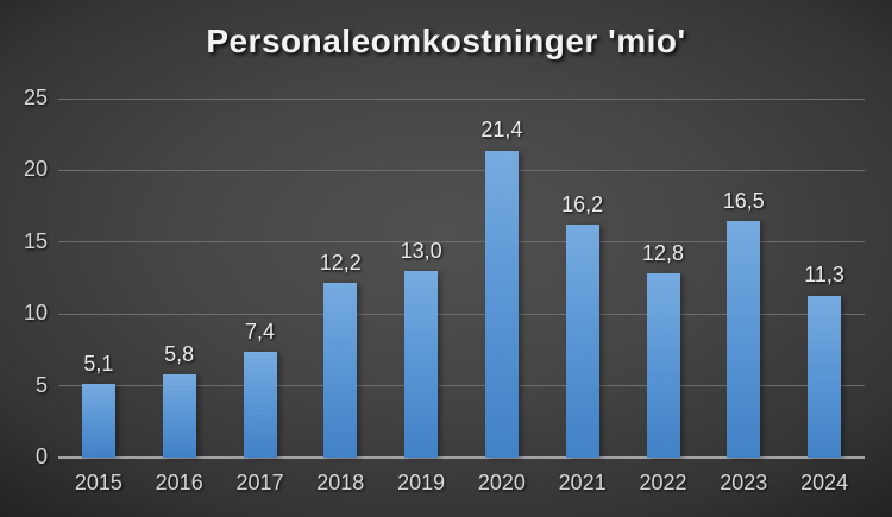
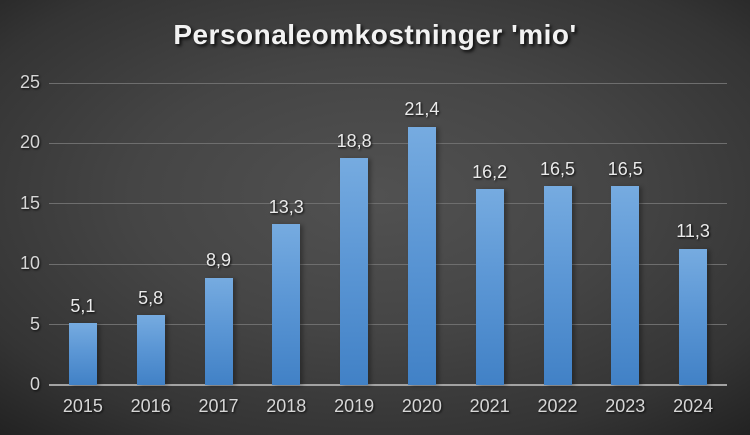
2017: 7,4 -> 8,9
2018: 12,2 -> 13,3
2019: 13,0 -> 18,8
2022: 12,8 -> 16,5
